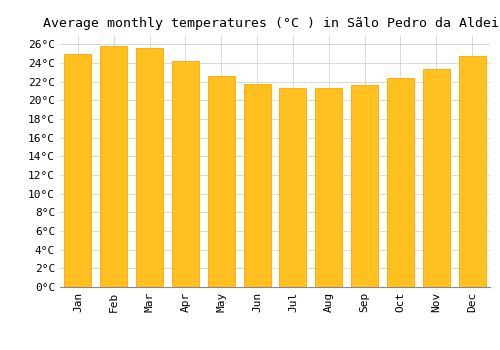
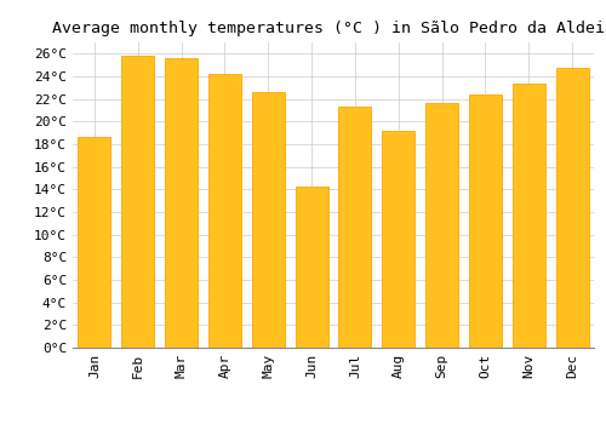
Jan: 25.0°C -> 18.6°C
Jun: 21.7°C -> 14.2°C
Aug: 21.3°C -> 19.2°C
